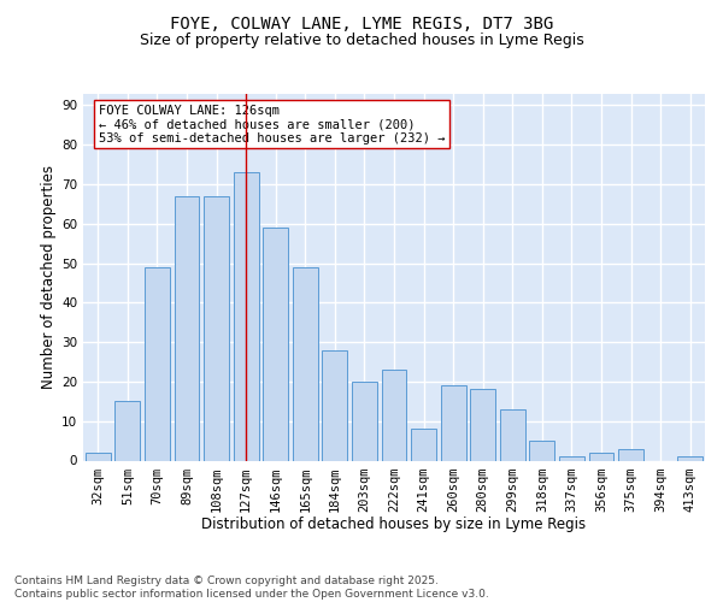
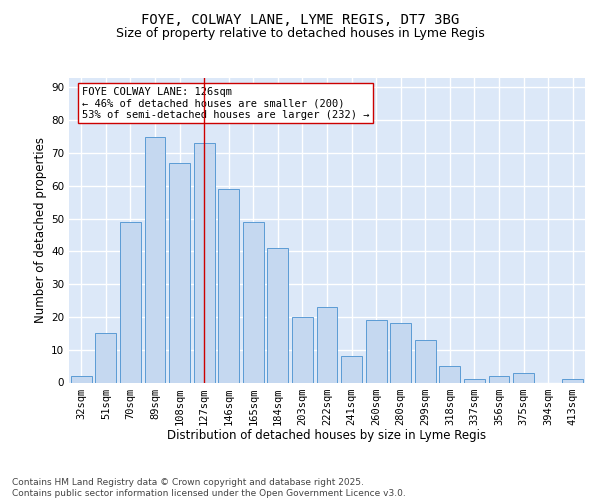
89sqm: 67 -> 75
184sqm: 28 -> 41
